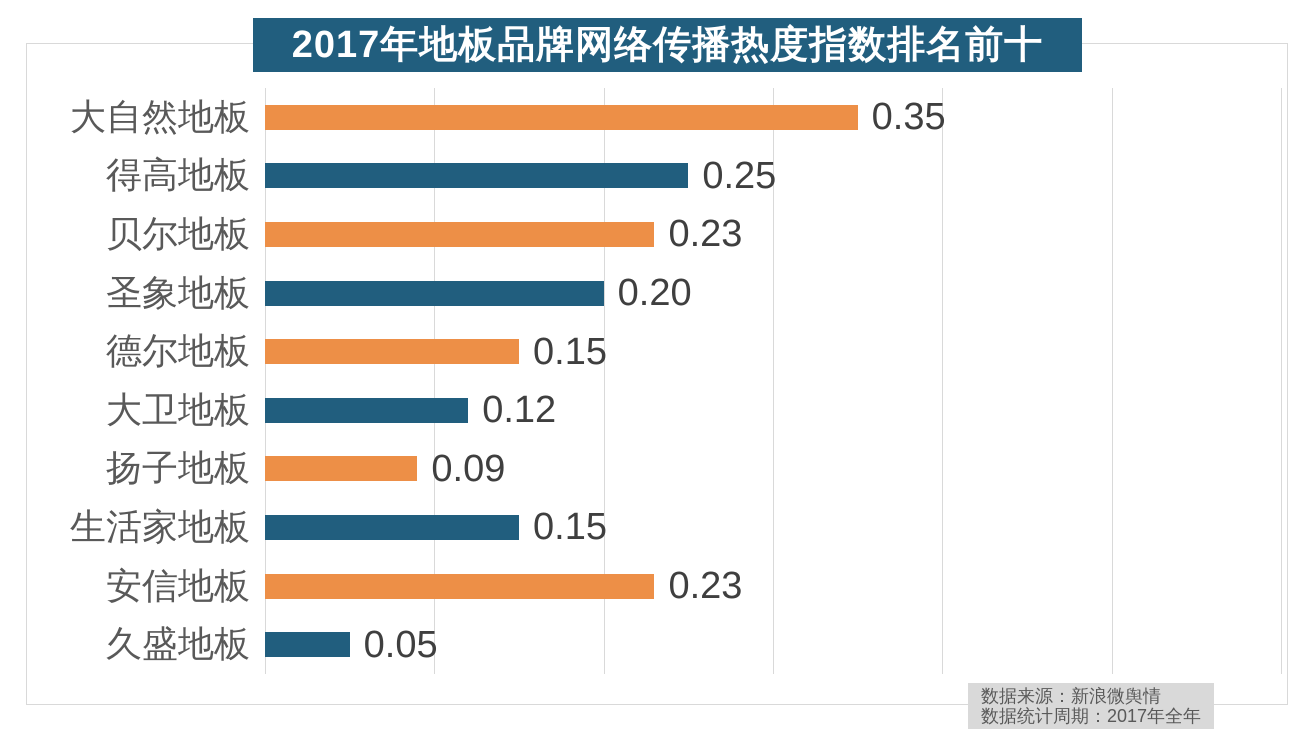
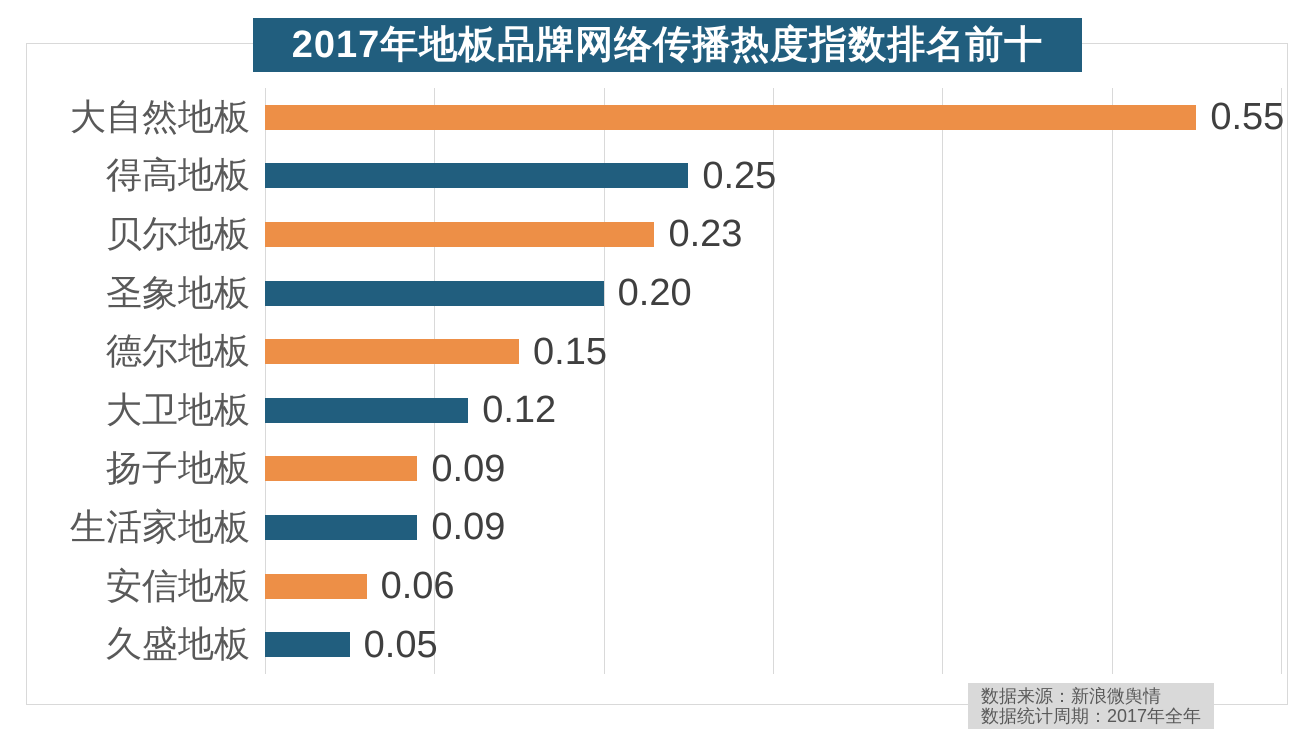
大自然地板: 0.35 -> 0.55
生活家地板: 0.15 -> 0.09
安信地板: 0.23 -> 0.06
